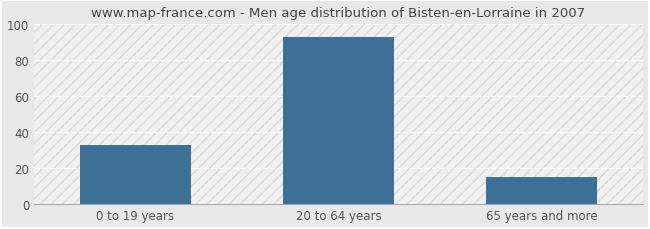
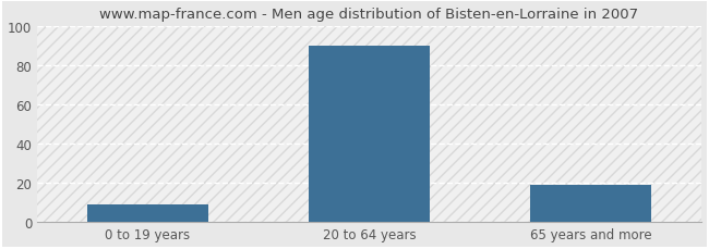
0 to 19 years: 33 -> 9
20 to 64 years: 93 -> 90
65 years and more: 15 -> 19
